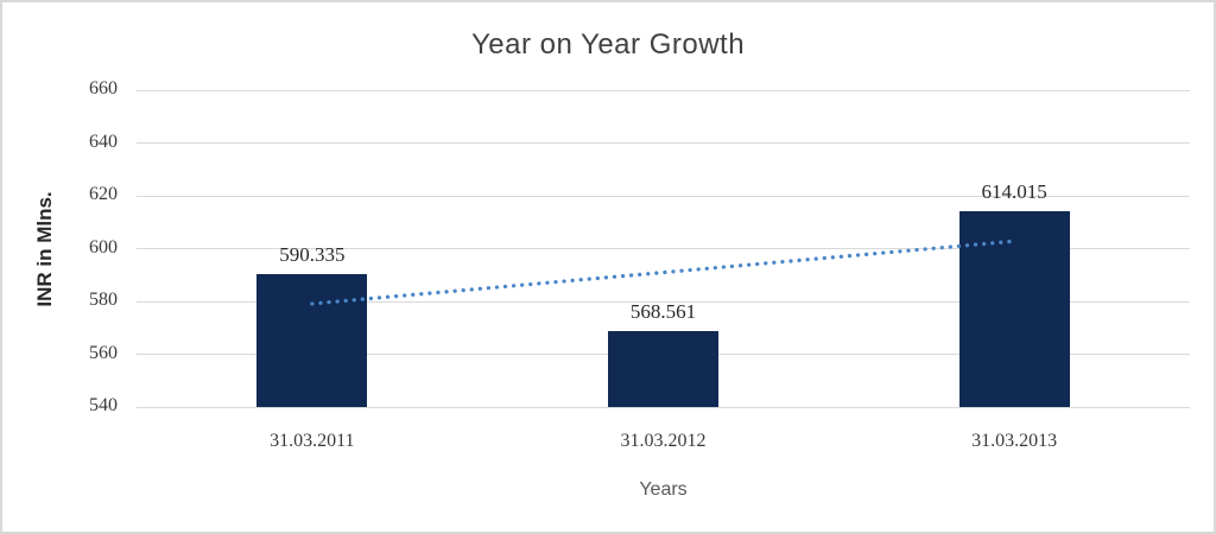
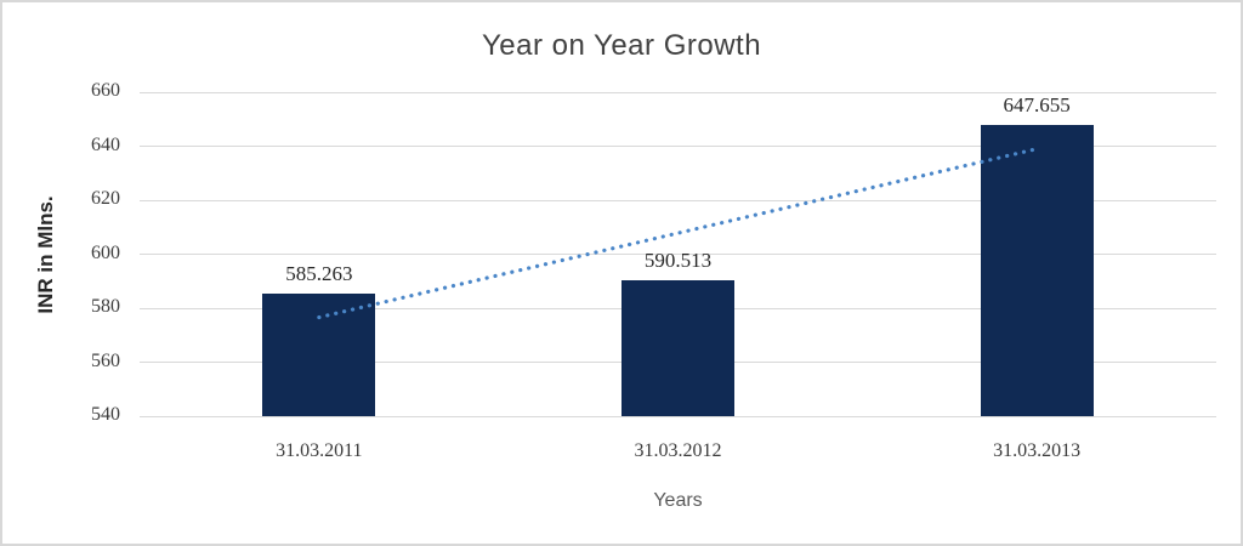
31.03.2011: 590.335 -> 585.263
31.03.2012: 568.561 -> 590.513
31.03.2013: 614.015 -> 647.655
